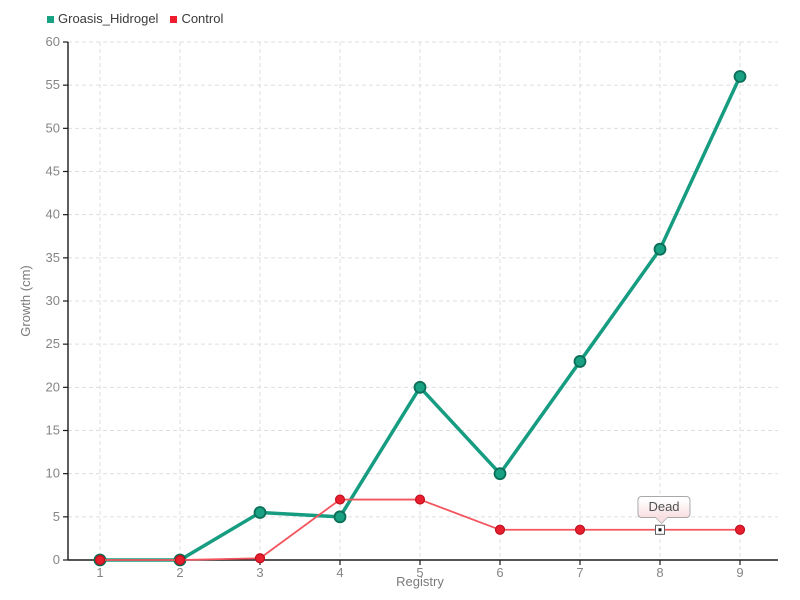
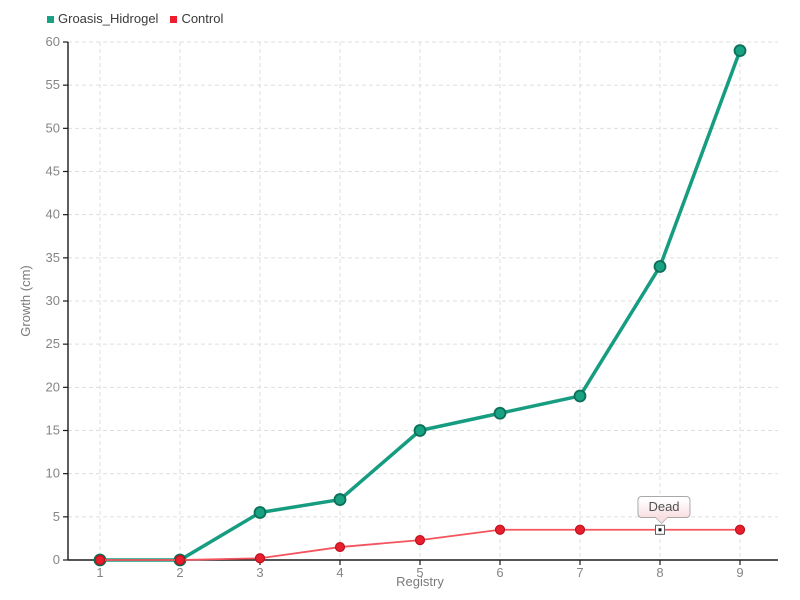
Groasis_Hidrogel/4: 5 -> 7
Control/4: 7 -> 2
Groasis_Hidrogel/5: 20 -> 15
Control/5: 7 -> 2
Groasis_Hidrogel/6: 10 -> 17
Groasis_Hidrogel/7: 23 -> 19
Groasis_Hidrogel/8: 36 -> 34
Groasis_Hidrogel/9: 56 -> 59
